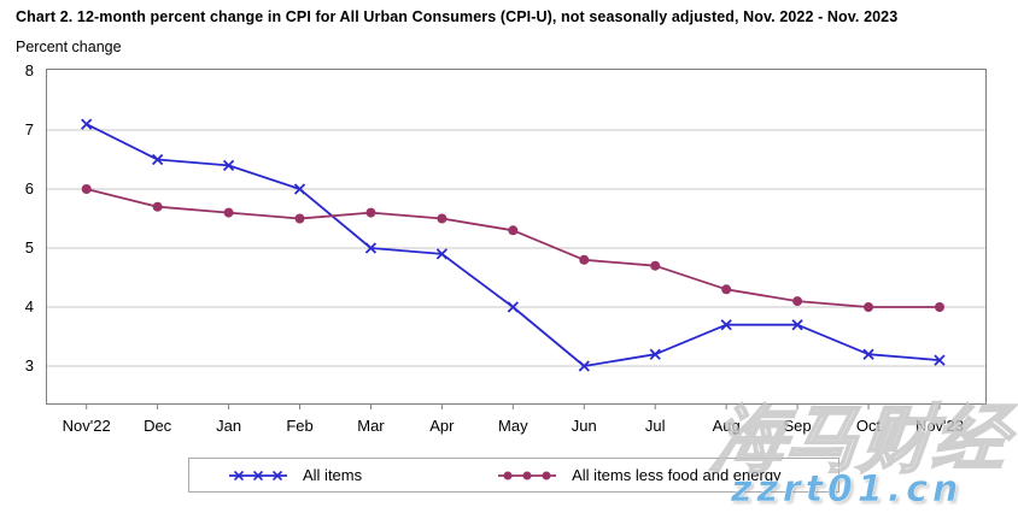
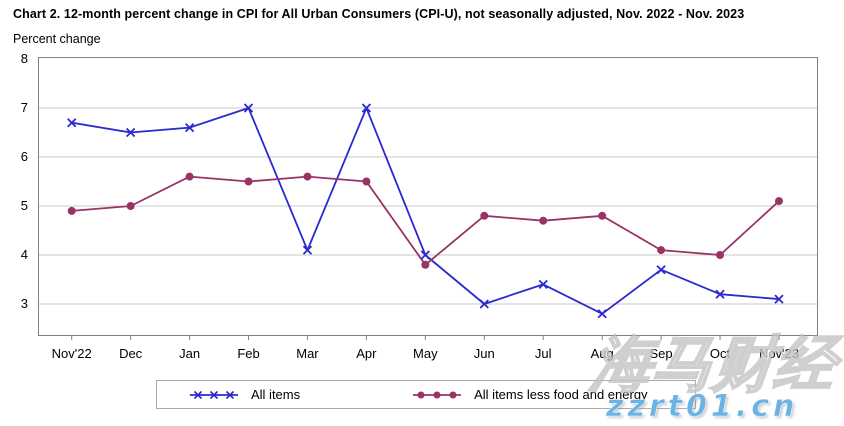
All items/Nov'22: 7.1 -> 6.7
All items less food and energy/Nov'22: 6.0 -> 4.9
All items less food and energy/Dec: 5.7 -> 5.0
All items/Jan: 6.4 -> 6.6
All items/Feb: 6.0 -> 7.0
All items/Mar: 5.0 -> 4.1
All items/Apr: 4.9 -> 7.0
All items less food and energy/May: 5.3 -> 3.8
All items/Jul: 3.2 -> 3.4
All items/Aug: 3.7 -> 2.8
All items less food and energy/Aug: 4.3 -> 4.8
All items less food and energy/Nov'23: 4.0 -> 5.1
